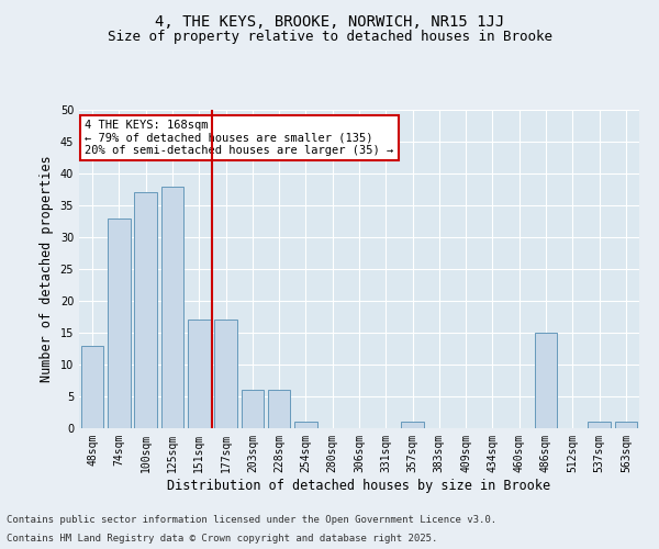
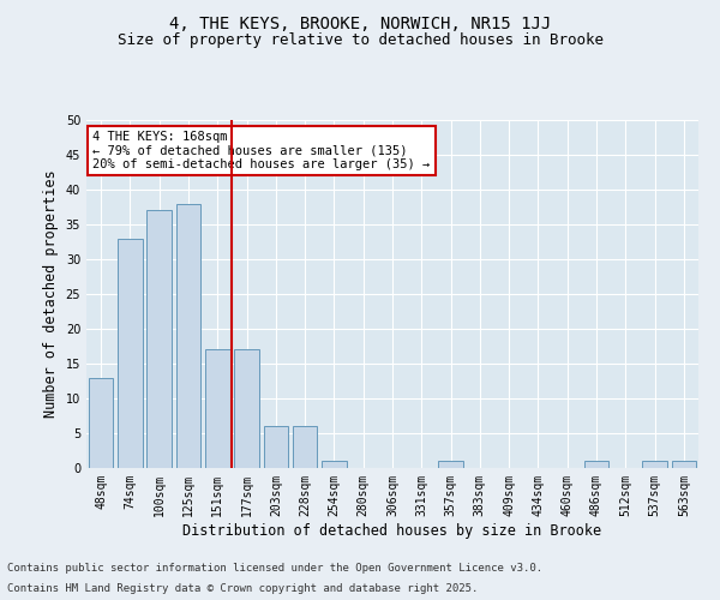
486sqm: 15 -> 1
